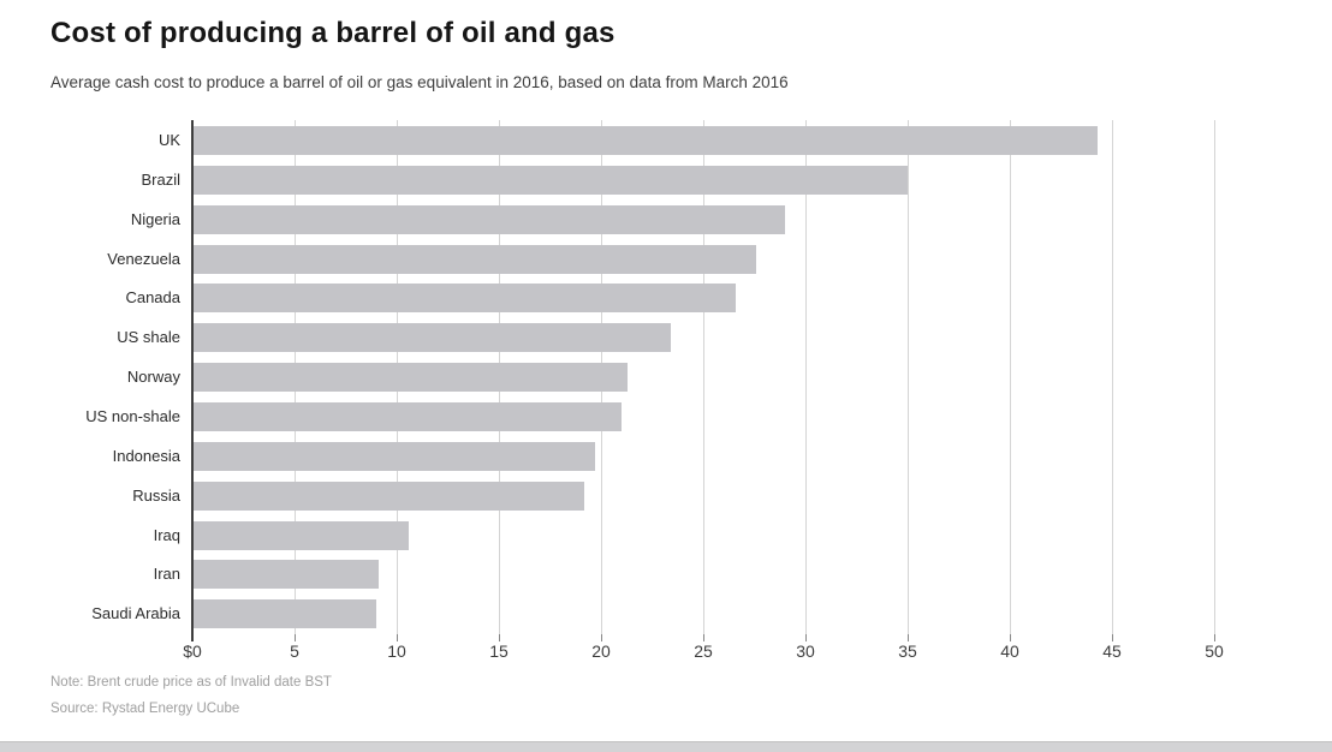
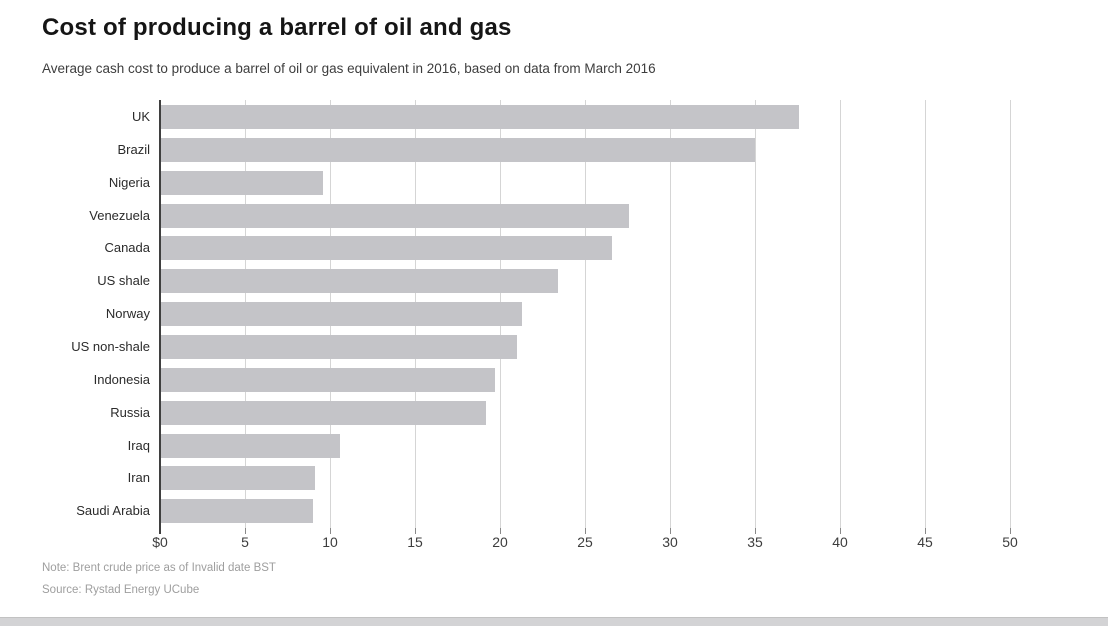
UK: 44.3 -> 37.6
Nigeria: 29.0 -> 9.6
